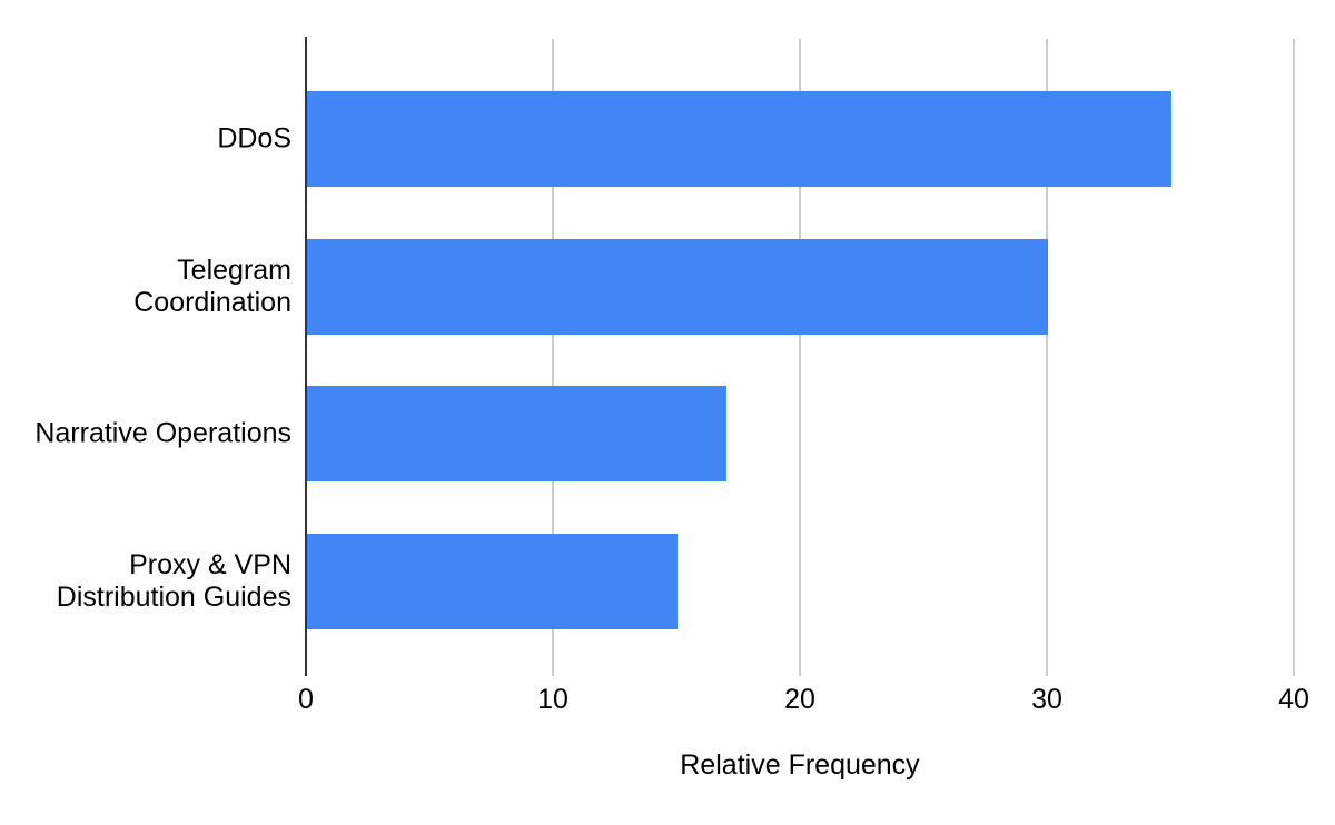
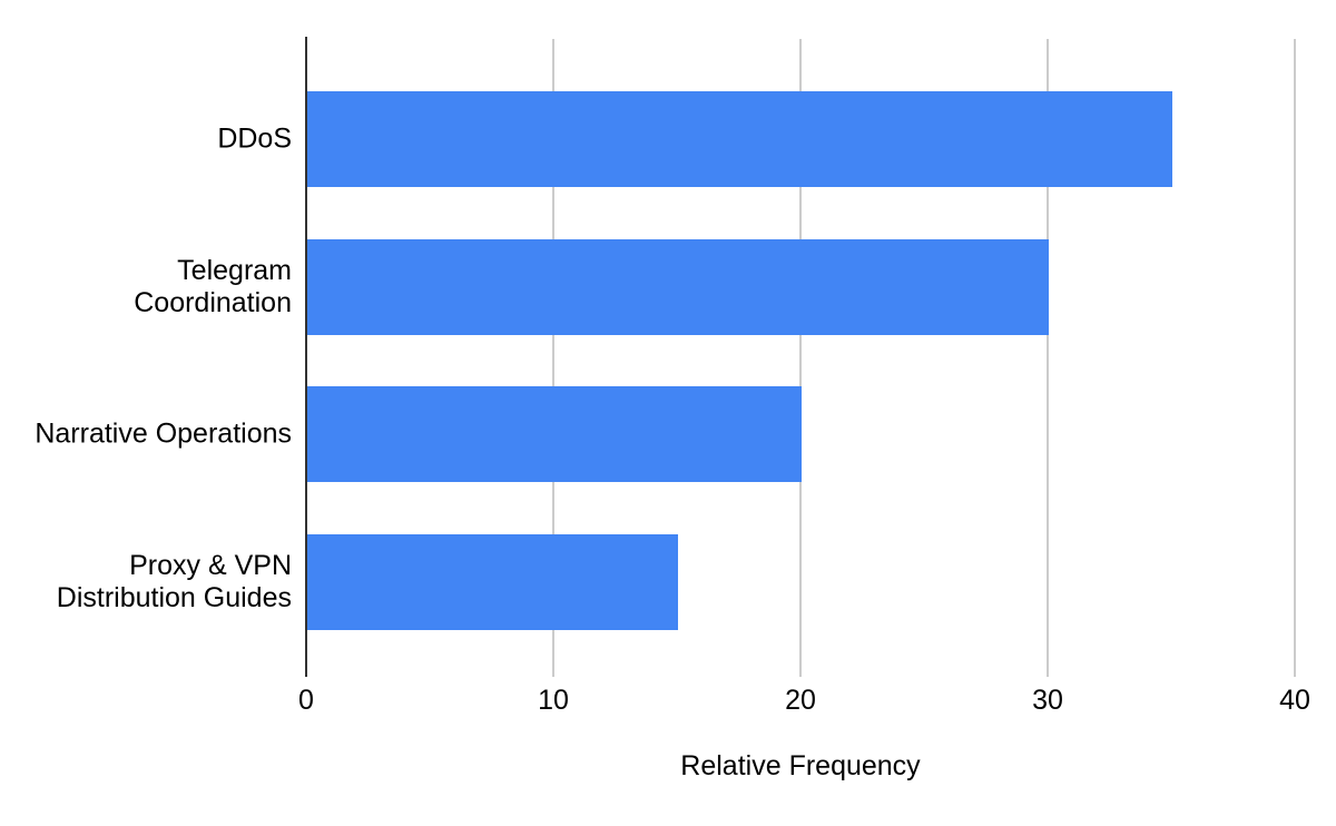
Narrative Operations: 17 -> 20
